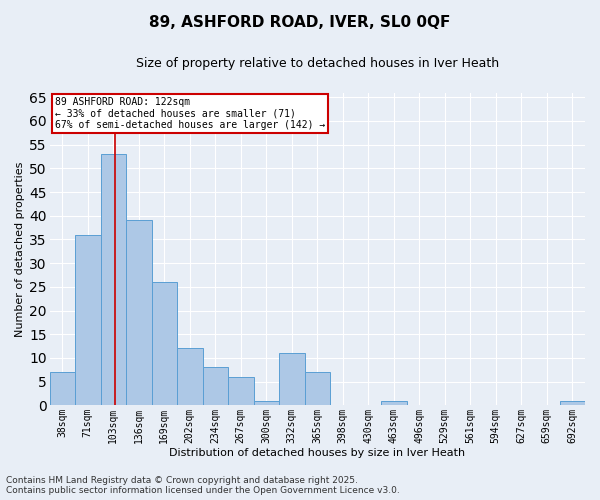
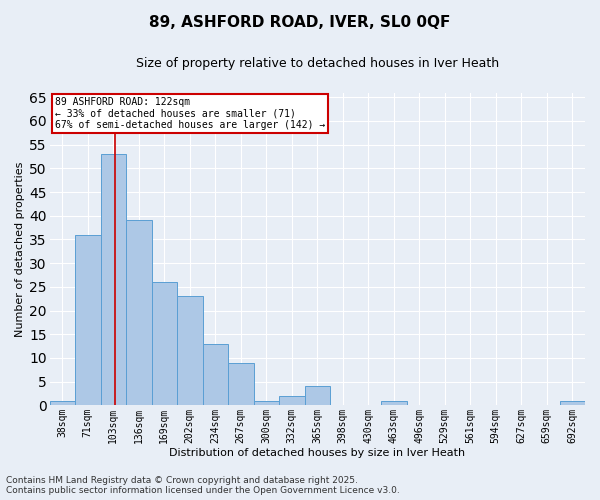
38sqm: 7 -> 1
202sqm: 12 -> 23
234sqm: 8 -> 13
267sqm: 6 -> 9
332sqm: 11 -> 2
365sqm: 7 -> 4
